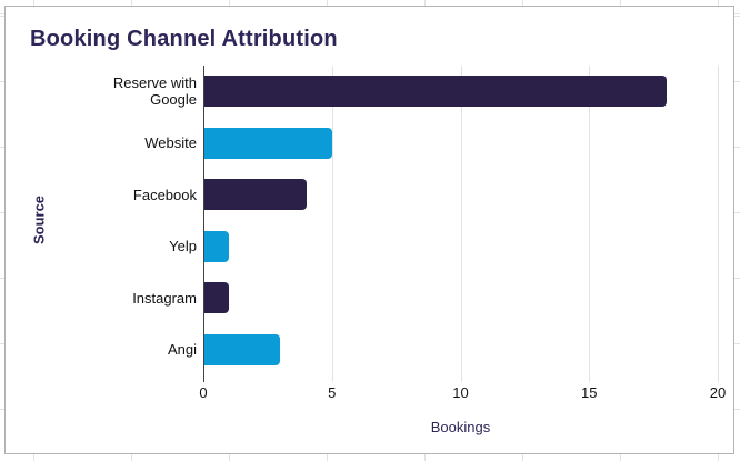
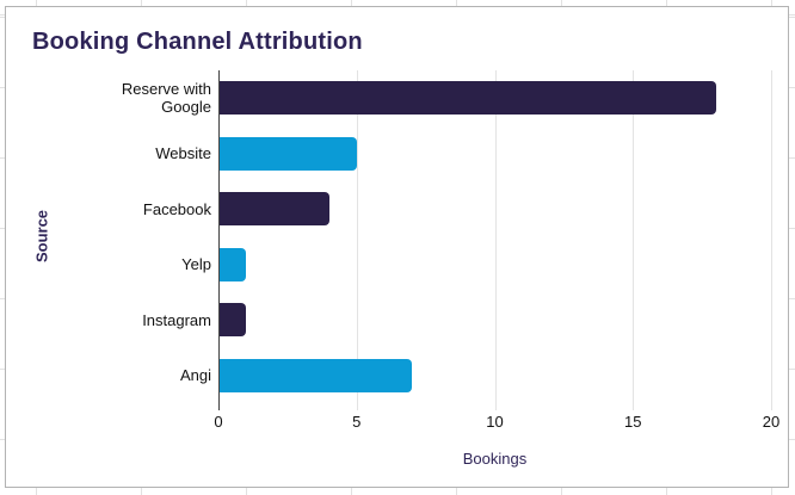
Angi: 3 -> 7
